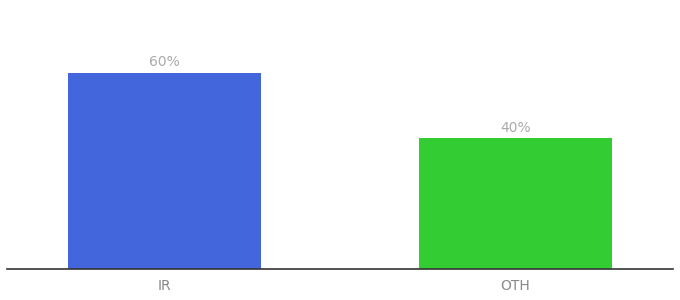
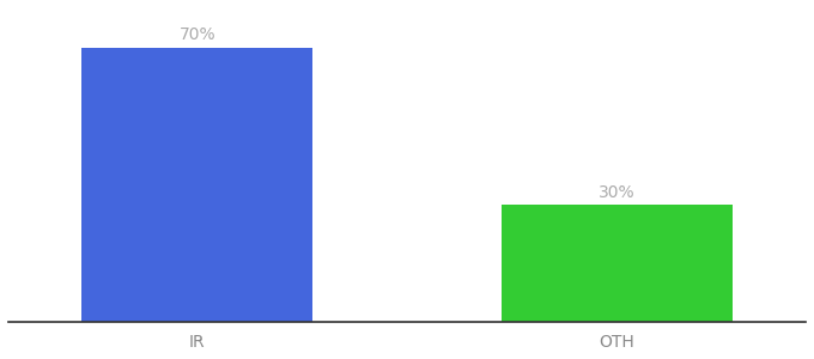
IR: 60% -> 70%
OTH: 40% -> 30%
